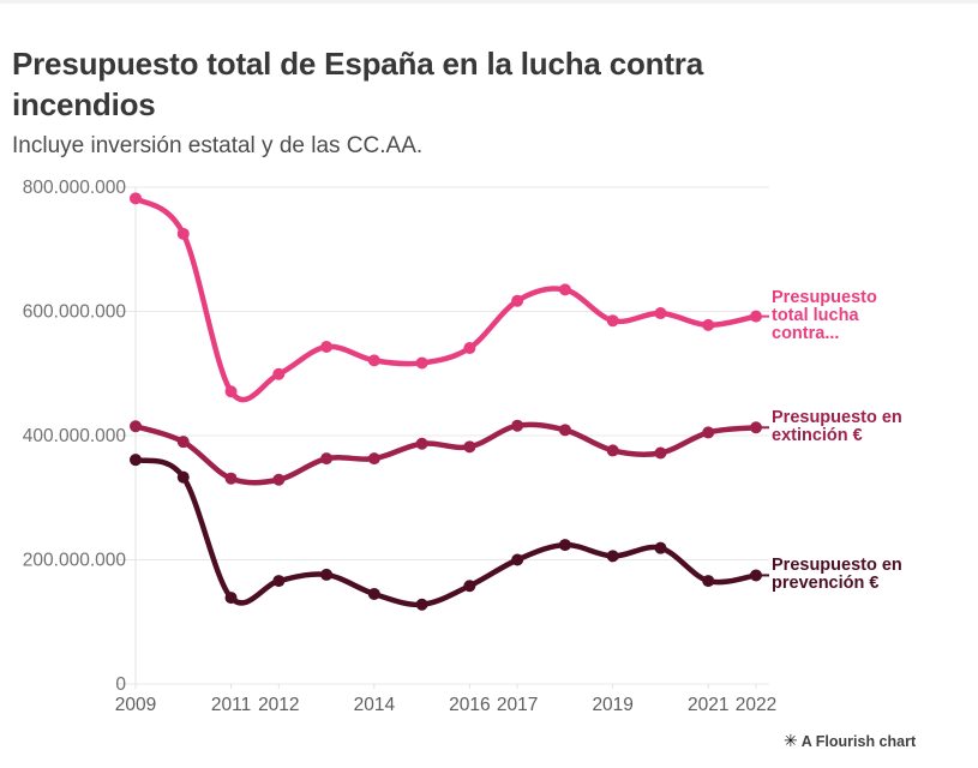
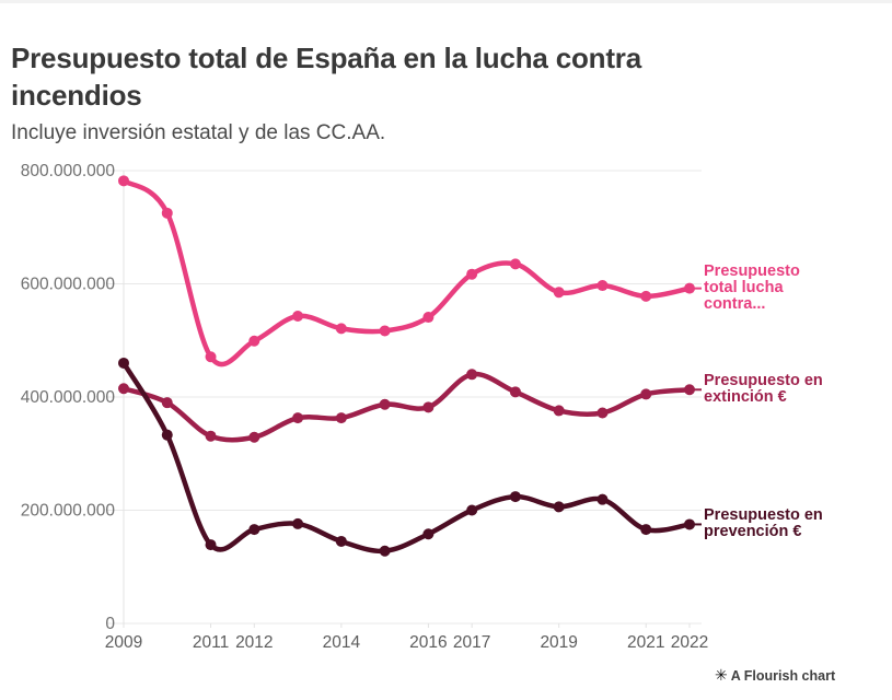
Presupuesto en prevención €/2009: 360000000 -> 460000000
Presupuesto en extinción €/2017: 420000000 -> 440000000
